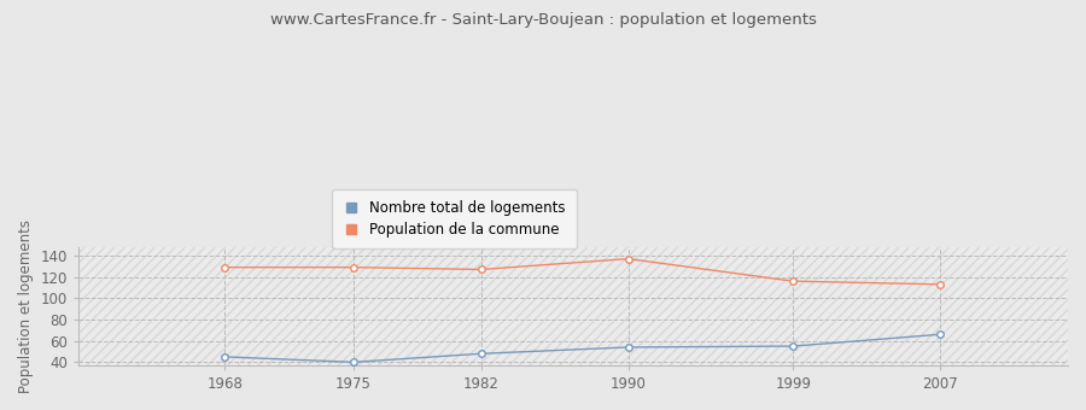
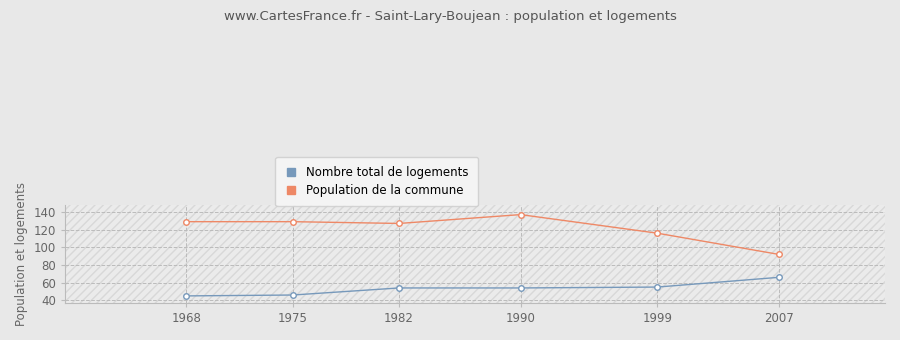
Nombre total de logements/1975: 40 -> 46
Nombre total de logements/1982: 48 -> 54
Population de la commune/2007: 113 -> 92
